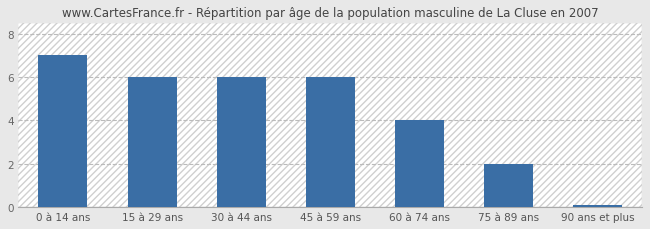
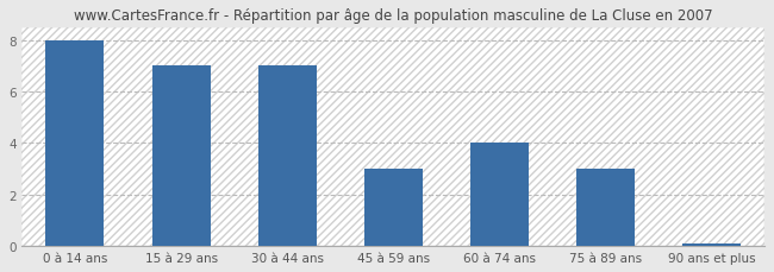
0 à 14 ans: 7.0 -> 8.0
15 à 29 ans: 6.0 -> 7.0
30 à 44 ans: 6.0 -> 7.0
45 à 59 ans: 6.0 -> 3.0
75 à 89 ans: 2.0 -> 3.0
